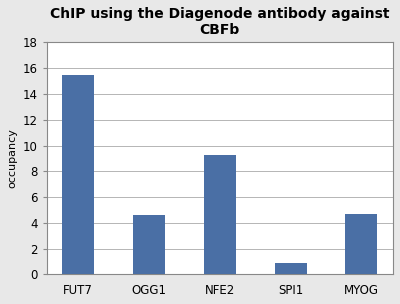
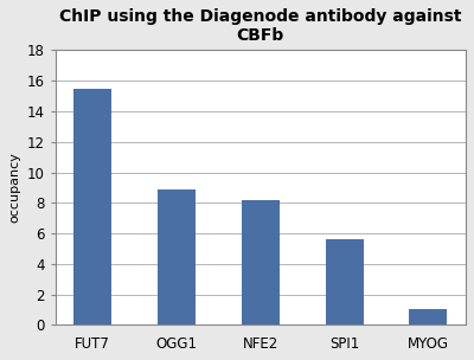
OGG1: 4.6 -> 8.9
NFE2: 9.3 -> 8.2
SPI1: 0.9 -> 5.6
MYOG: 4.7 -> 1.0
